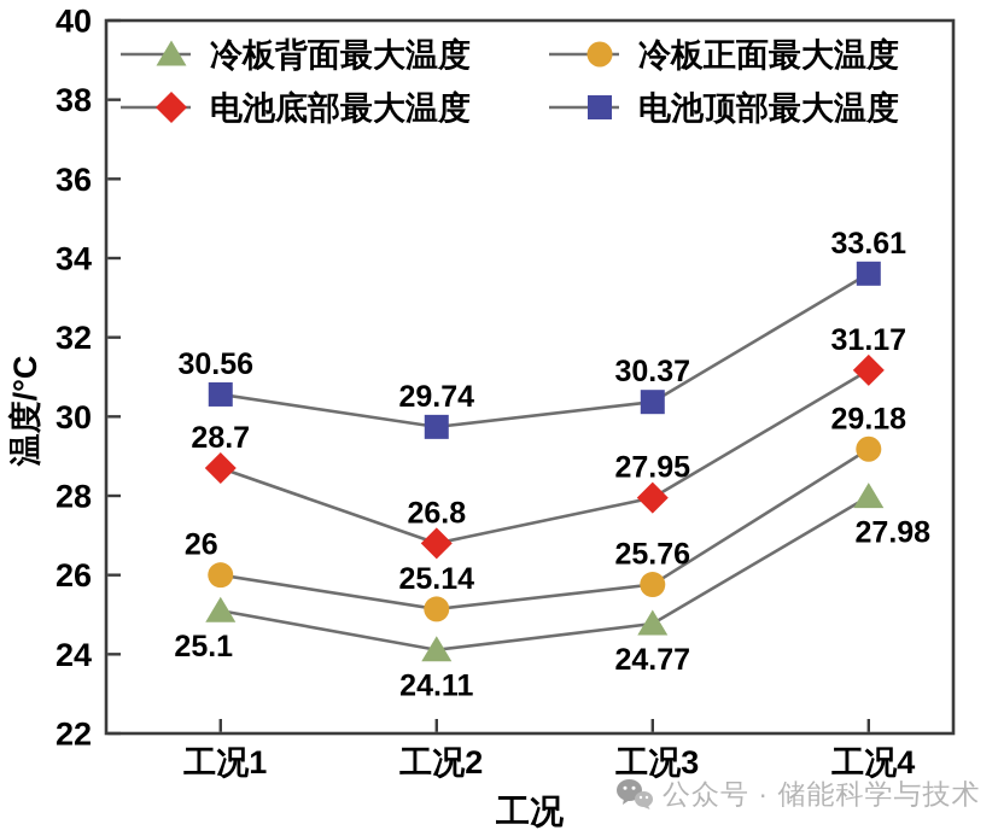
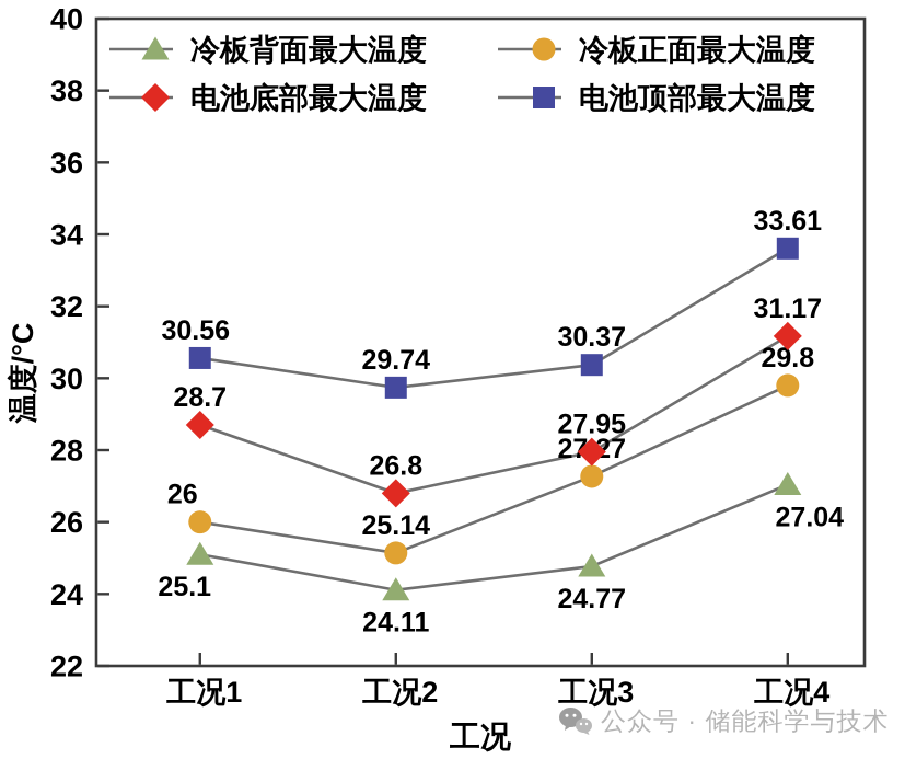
冷板正面最大温度/工况3: 25.76 -> 27.27
冷板背面最大温度/工况4: 27.98 -> 27.04
冷板正面最大温度/工况4: 29.18 -> 29.8
